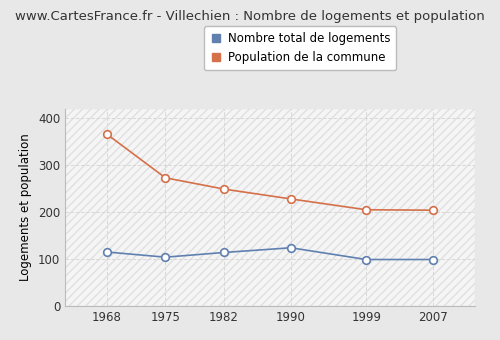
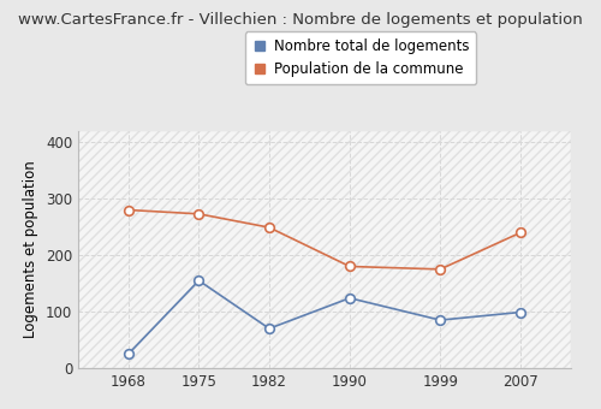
Nombre total de logements/1968: 115 -> 25
Population de la commune/1968: 366 -> 280
Nombre total de logements/1975: 104 -> 155
Nombre total de logements/1982: 114 -> 70
Population de la commune/1990: 228 -> 180
Nombre total de logements/1999: 99 -> 85
Population de la commune/1999: 205 -> 175
Population de la commune/2007: 204 -> 240
